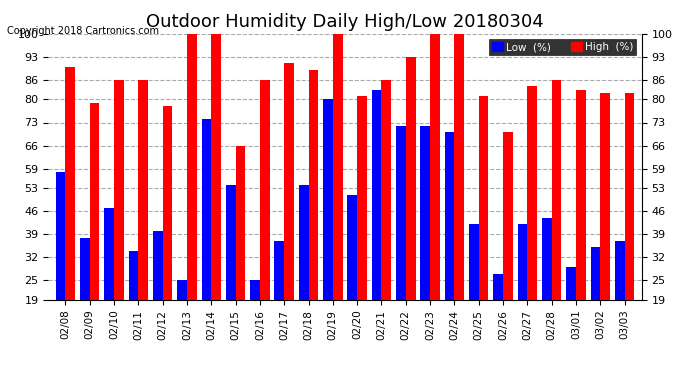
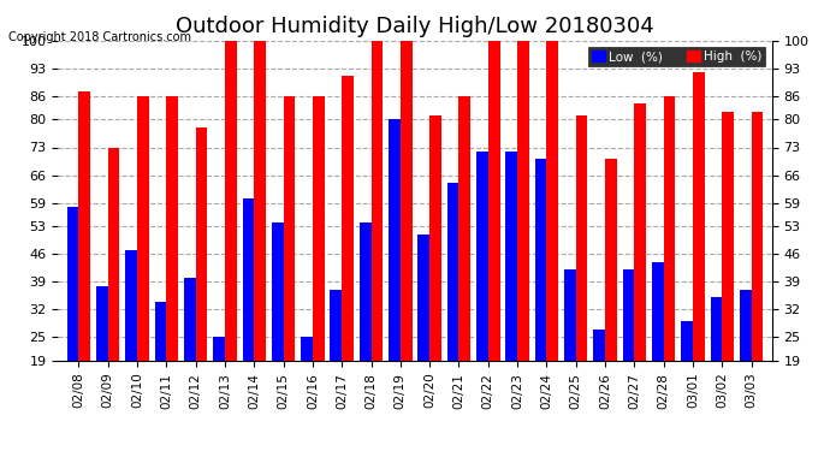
High (%)/02/08: 90 -> 87
High (%)/02/09: 79 -> 73
Low (%)/02/14: 74 -> 60
High (%)/02/15: 66 -> 86
High (%)/02/18: 89 -> 100
Low (%)/02/21: 83 -> 64
High (%)/02/22: 93 -> 100
High (%)/03/01: 83 -> 92
